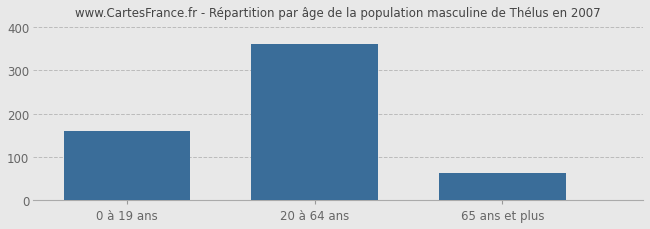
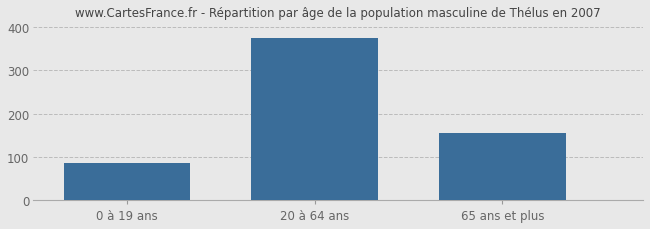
0 à 19 ans: 160 -> 85
20 à 64 ans: 362 -> 375
65 ans et plus: 63 -> 155
